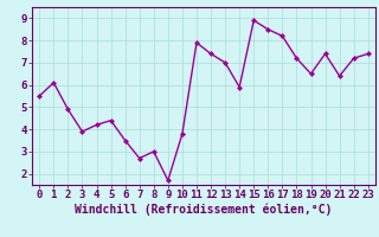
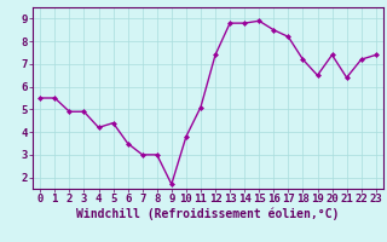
1: 6.1 -> 5.5
3: 3.9 -> 4.9
7: 2.7 -> 3.0
11: 7.9 -> 5.1
13: 7.0 -> 8.8
14: 5.9 -> 8.8
